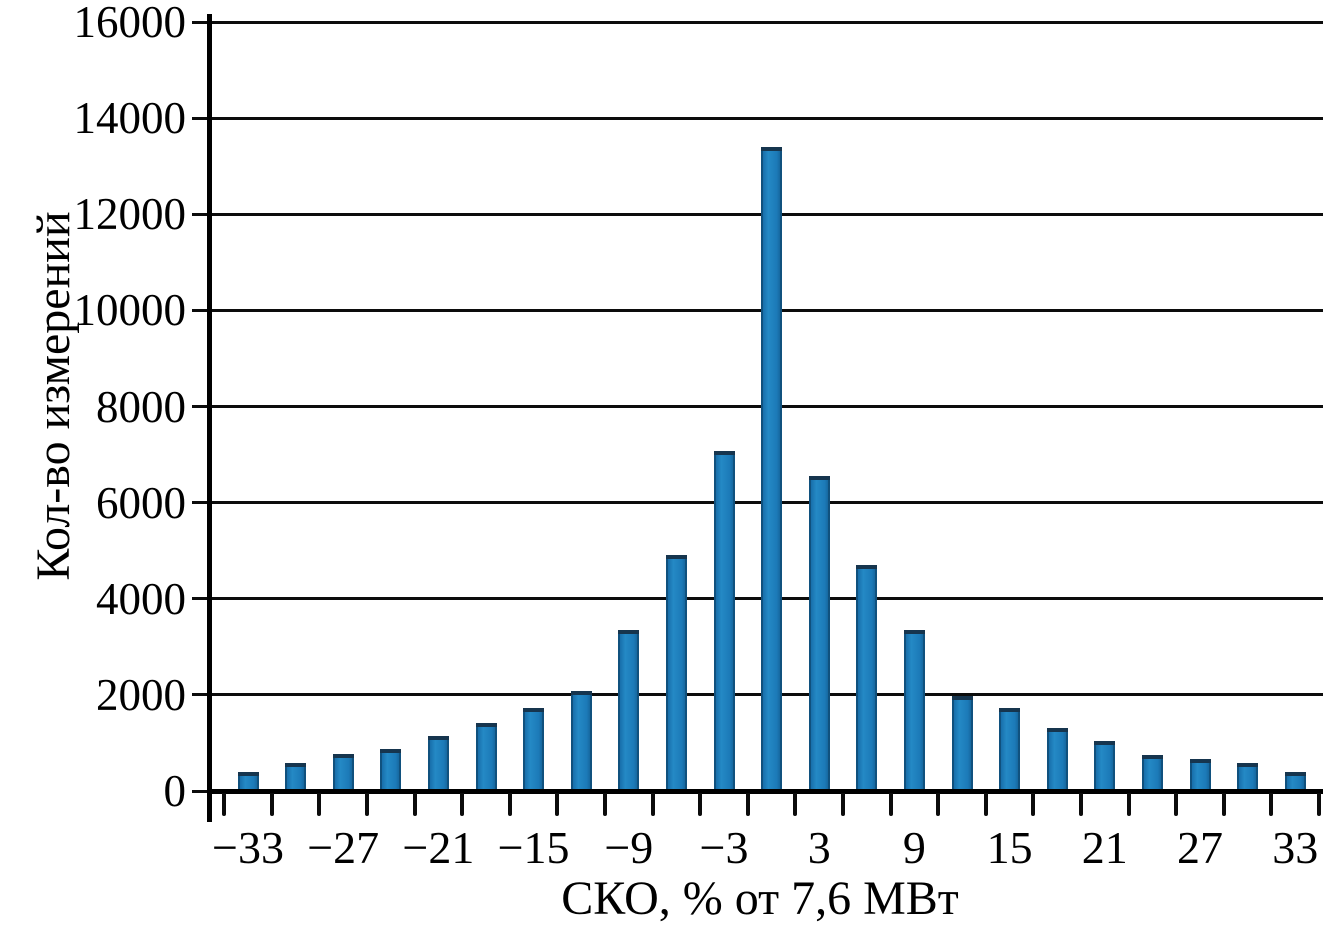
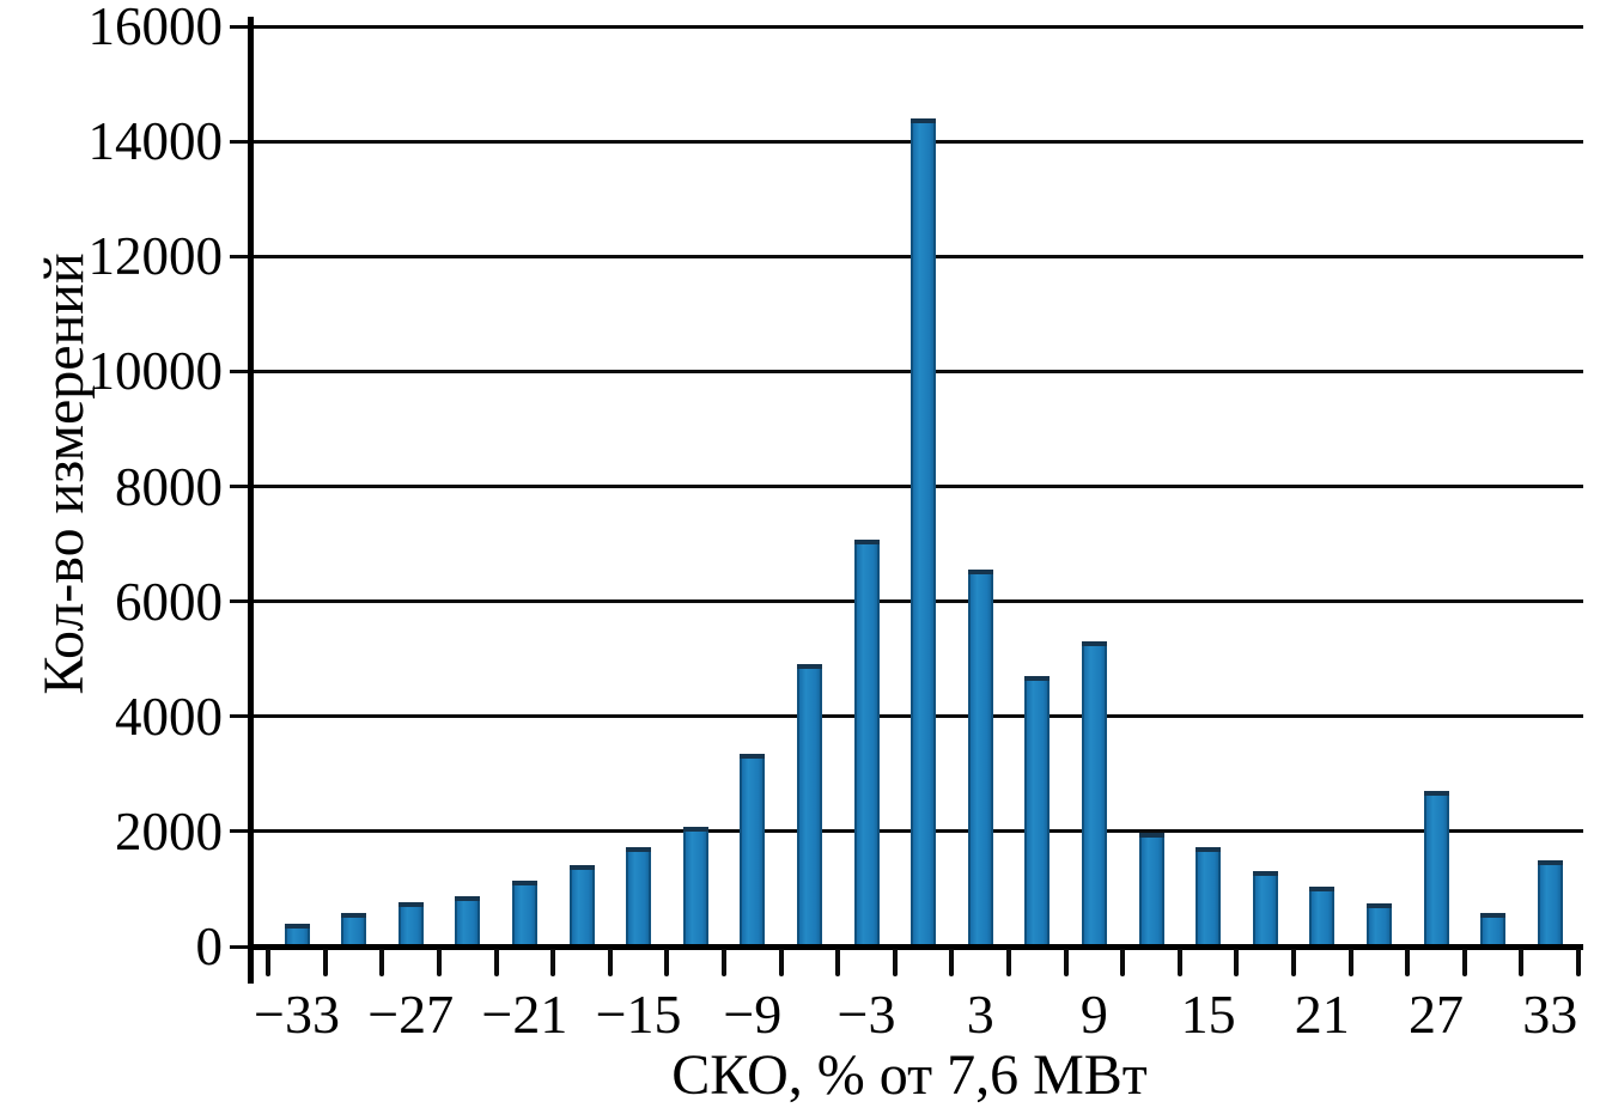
0: 13400 -> 14400
9: 3300 -> 5300
27: 700 -> 2700
33: 400 -> 1500
